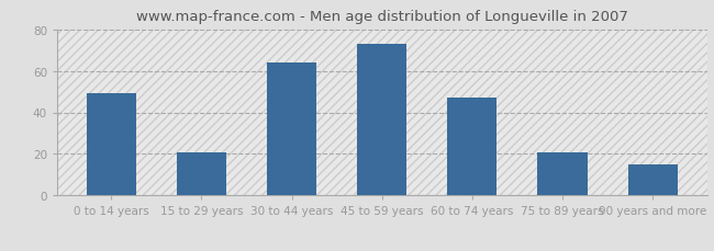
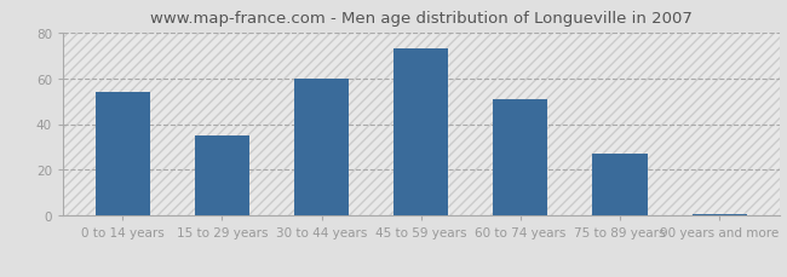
0 to 14 years: 49 -> 54
15 to 29 years: 21 -> 35
30 to 44 years: 64 -> 60
60 to 74 years: 47 -> 51
75 to 89 years: 21 -> 27
90 years and more: 15 -> 1
